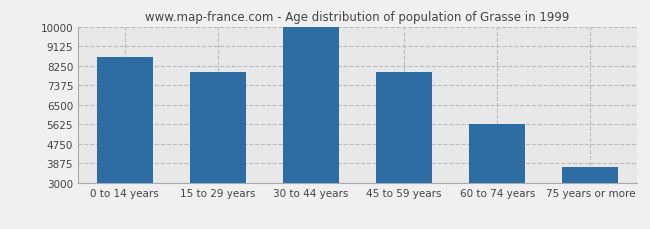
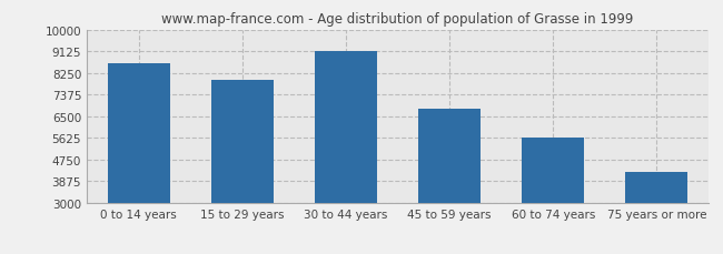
30 to 44 years: 10000 -> 9150
45 to 59 years: 7950 -> 6800
75 years or more: 3700 -> 4250
